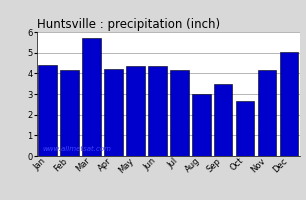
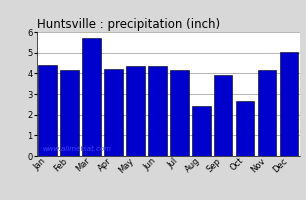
Aug: 3.00 -> 2.40
Sep: 3.50 -> 3.90
